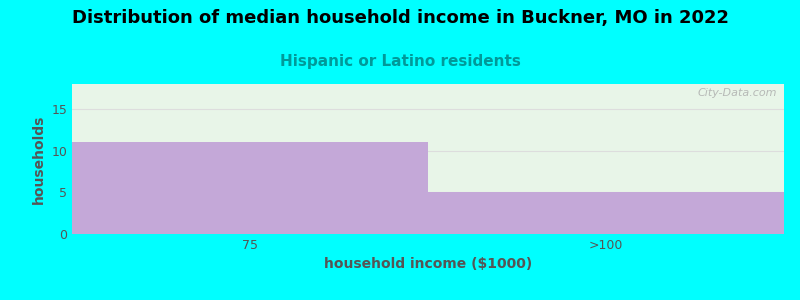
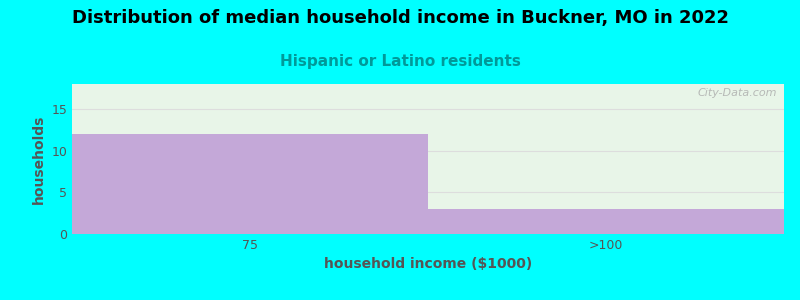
75: 11 -> 12
>100: 5 -> 3
